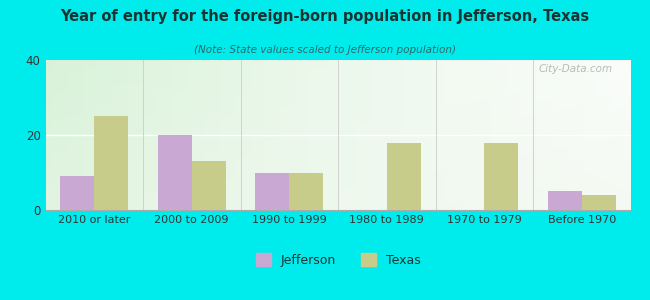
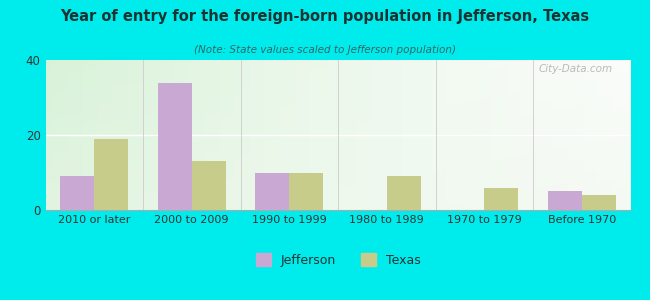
Texas/2010 or later: 25 -> 19
Jefferson/2000 to 2009: 20 -> 34
Texas/1980 to 1989: 18 -> 9
Texas/1970 to 1979: 18 -> 6
